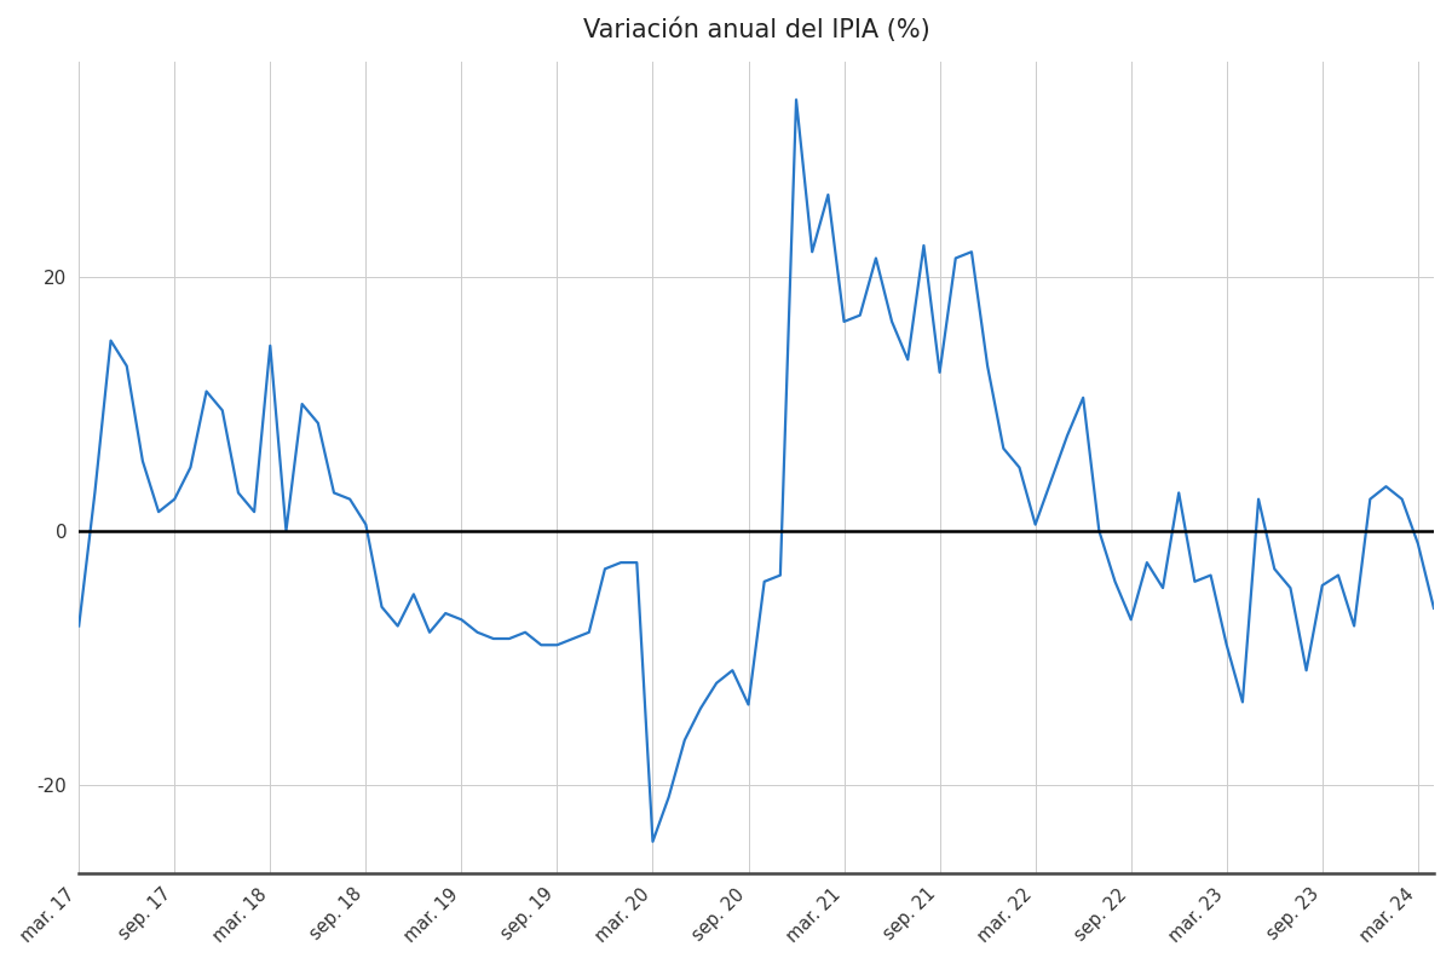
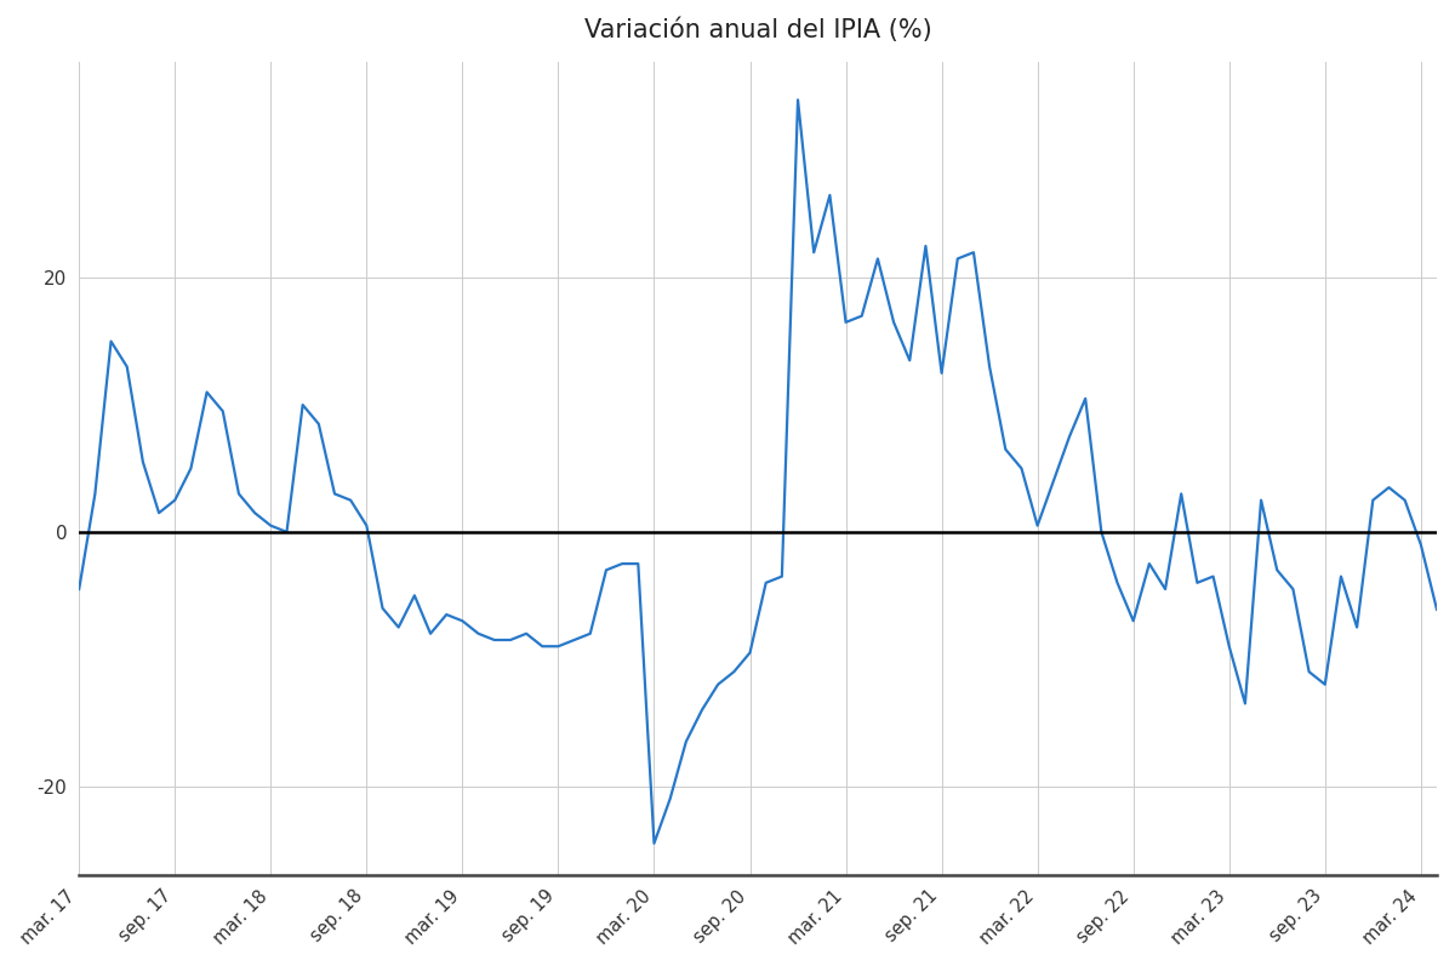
mar. 17: -7.5 -> -4.5
mar. 18: 14.6 -> 0.5
sep. 20: -13.7 -> -9.5
sep. 23: -4.3 -> -12.0
